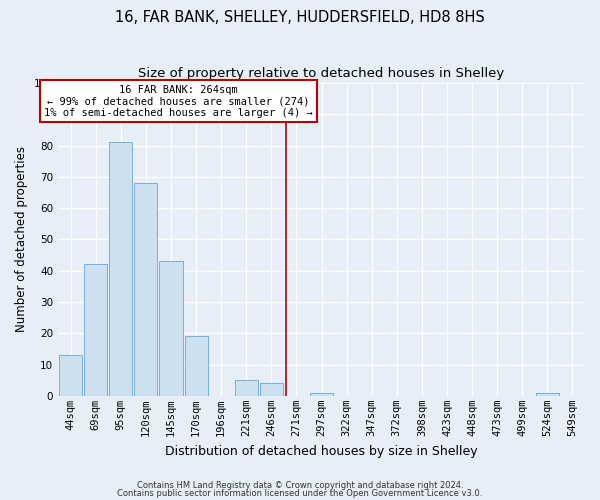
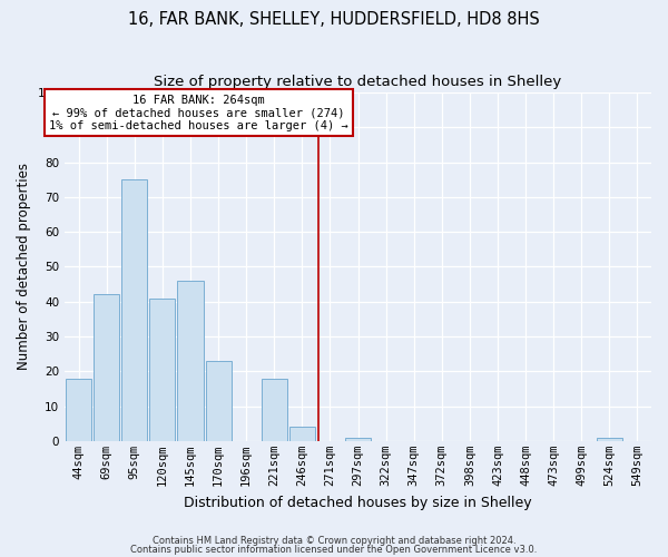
44sqm: 13 -> 18
95sqm: 81 -> 75
120sqm: 68 -> 41
145sqm: 43 -> 46
170sqm: 19 -> 23
221sqm: 5 -> 18
